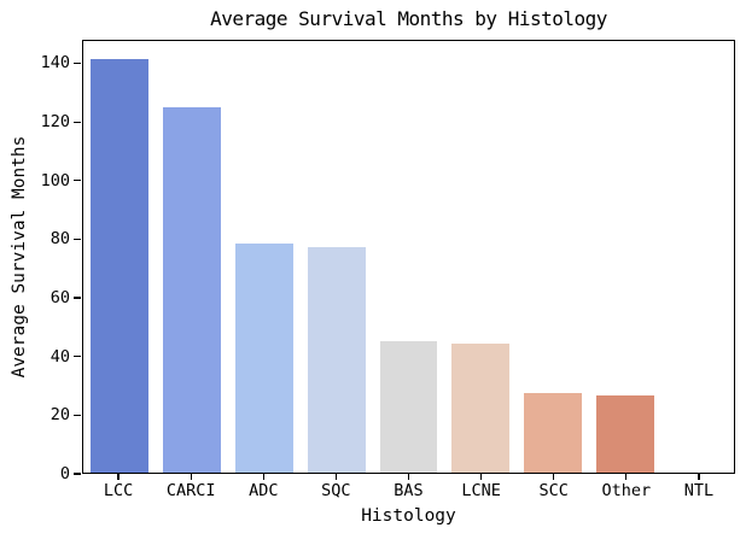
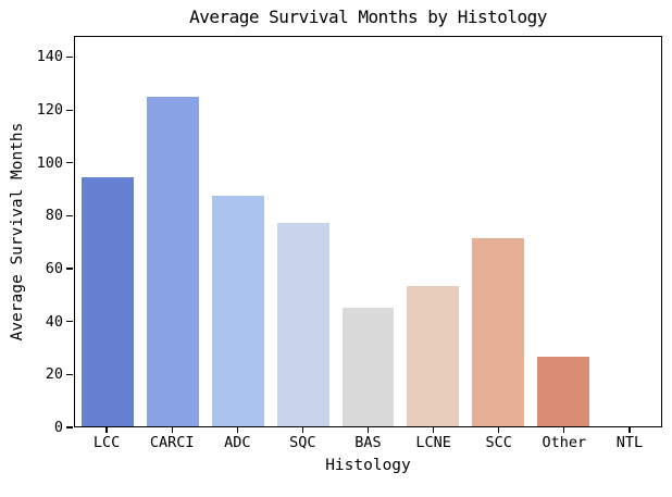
LCC: 141 -> 94
ADC: 78 -> 87
LCNE: 44 -> 53
SCC: 27 -> 71
